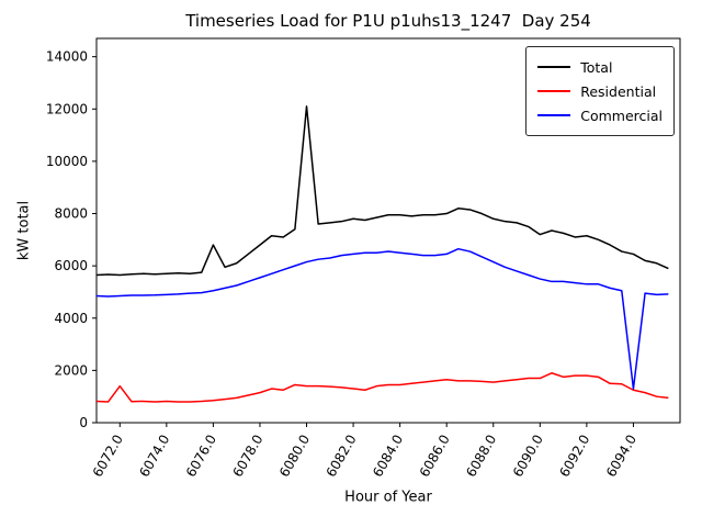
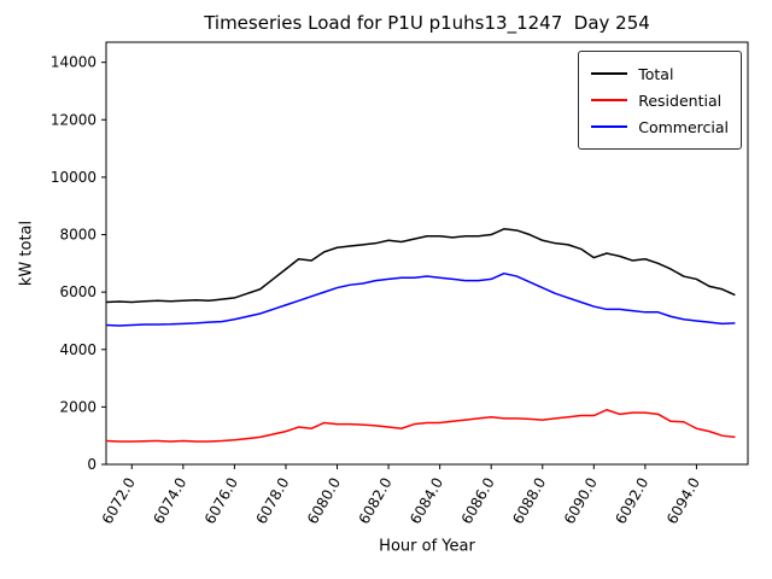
Residential/6072.0: 1400 -> 800
Total/6076.0: 6800 -> 5800
Total/6080.0: 12100 -> 7600
Commercial/6094.0: 1300 -> 5000
